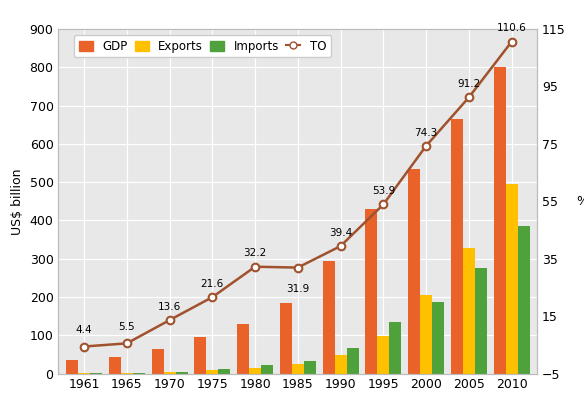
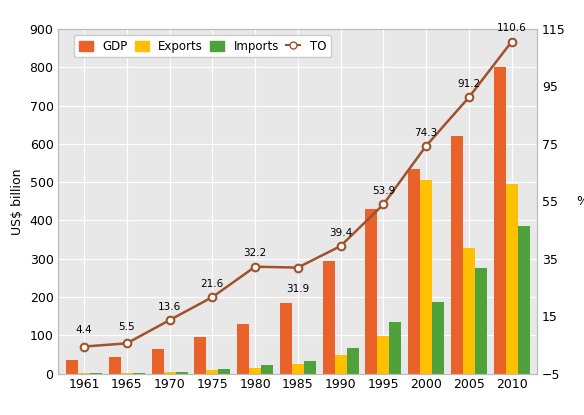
Exports/2000: 205 -> 505
GDP/2005: 665 -> 620
